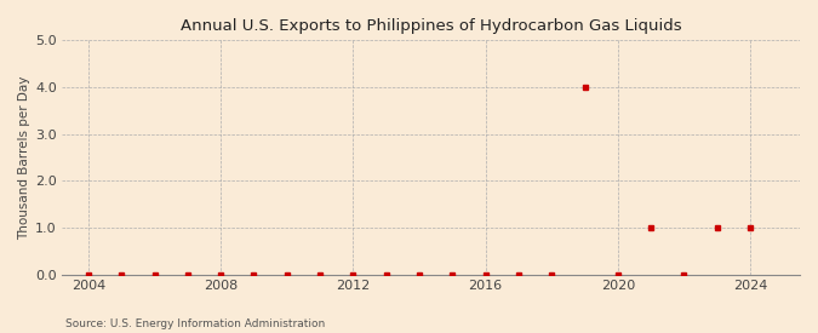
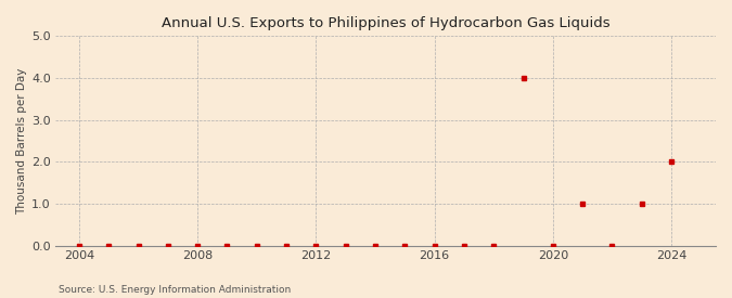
2024: 1 -> 2
